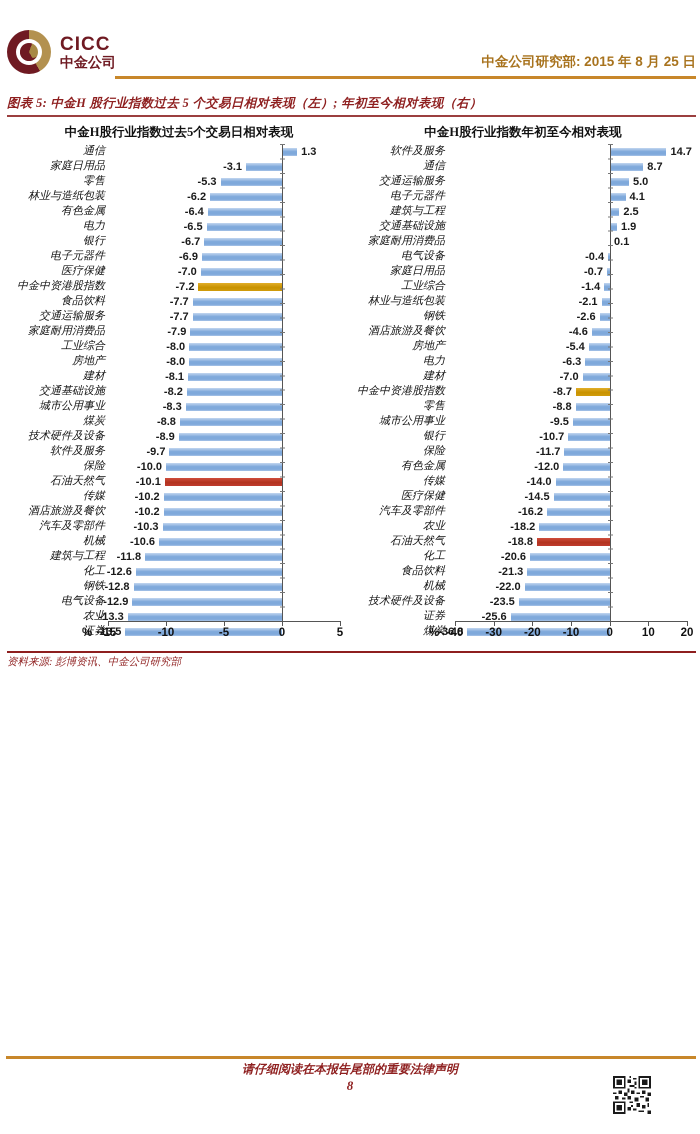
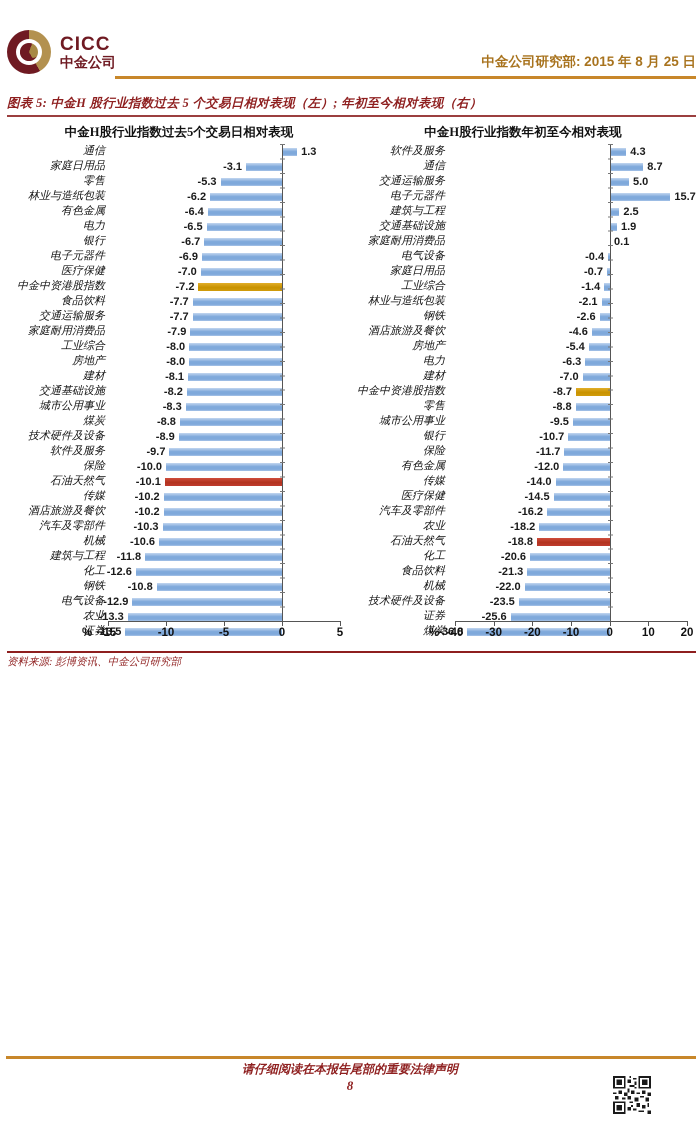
中金H股行业指数过去5个交易日相对表现/钢铁: -12.8 -> -10.8
中金H股行业指数年初至今相对表现/软件及服务: 14.7 -> 4.3
中金H股行业指数年初至今相对表现/电子元器件: 4.1 -> 15.7
